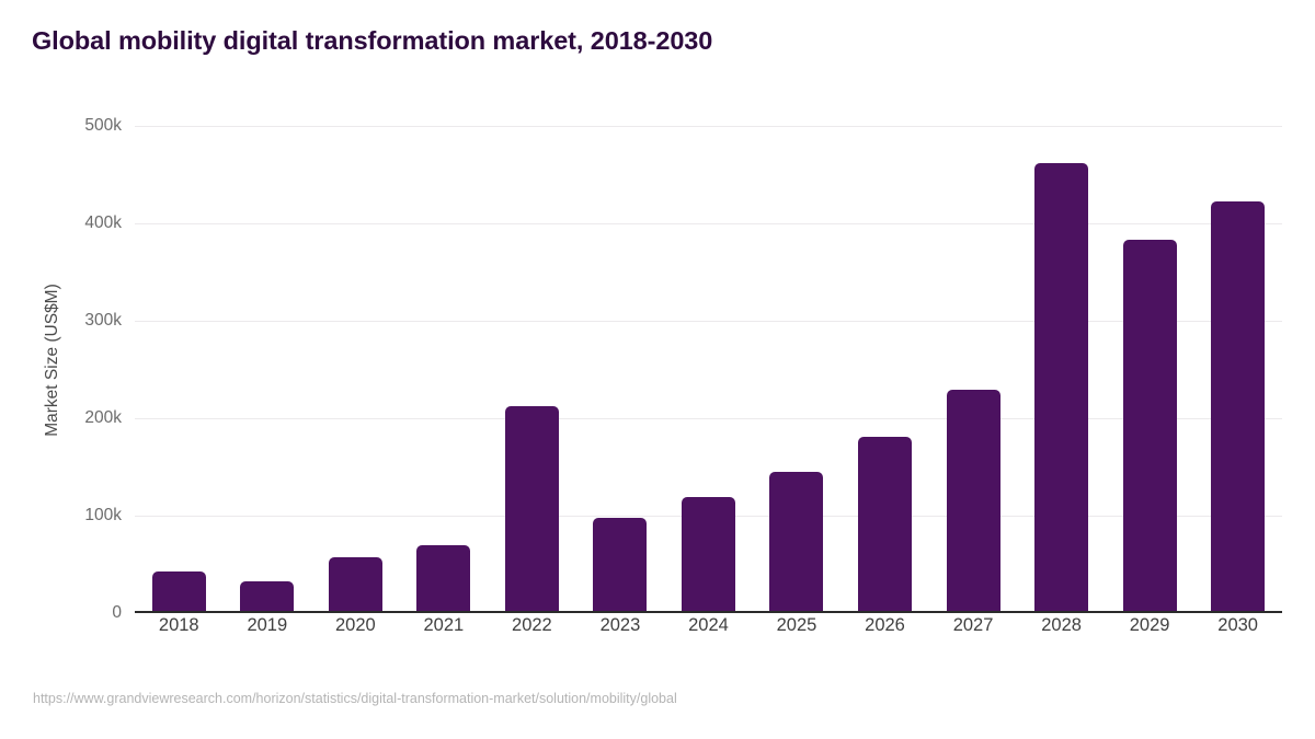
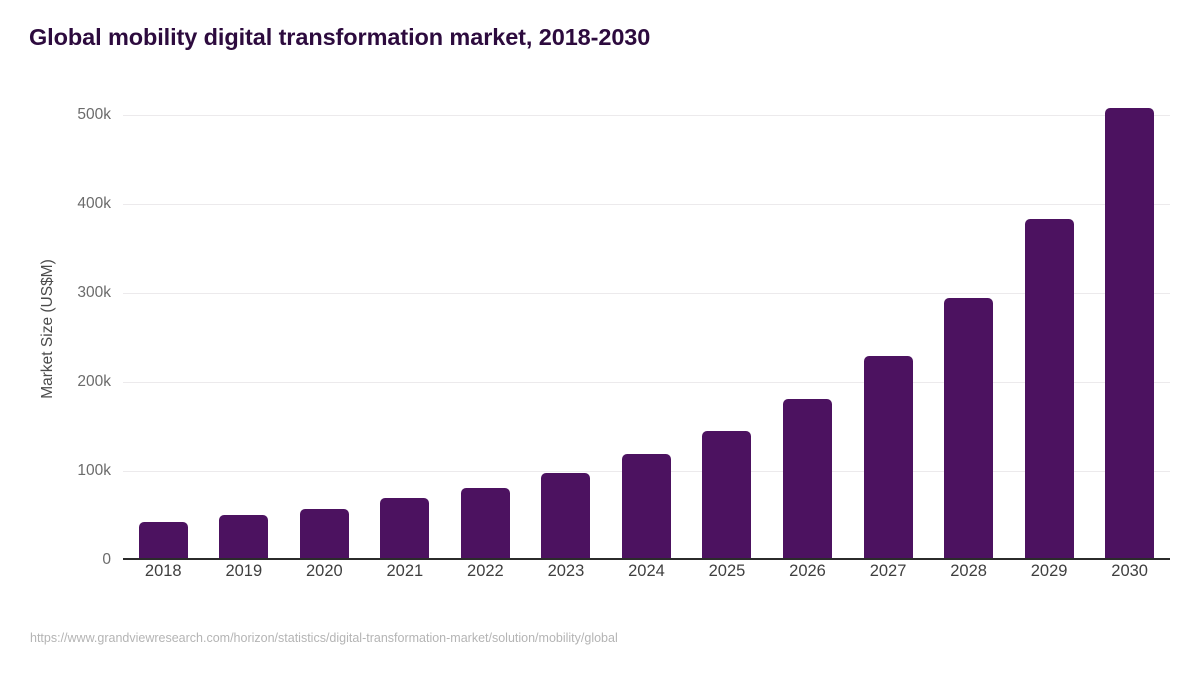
2019: 30k -> 50k
2022: 210k -> 80k
2028: 460k -> 290k
2030: 420k -> 510k
